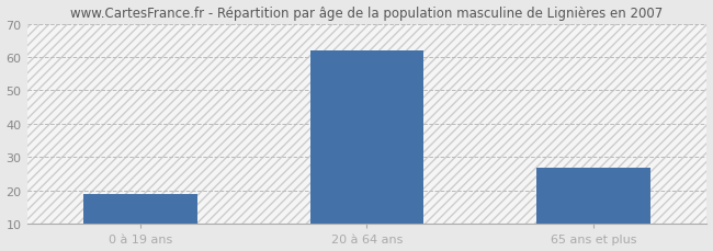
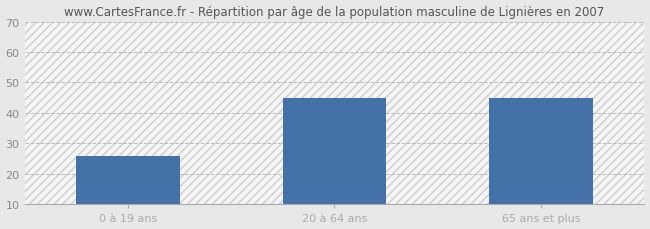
0 à 19 ans: 19 -> 26
20 à 64 ans: 62 -> 45
65 ans et plus: 27 -> 45
